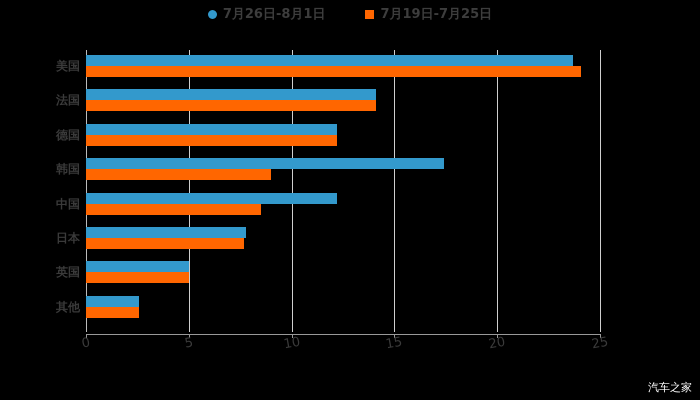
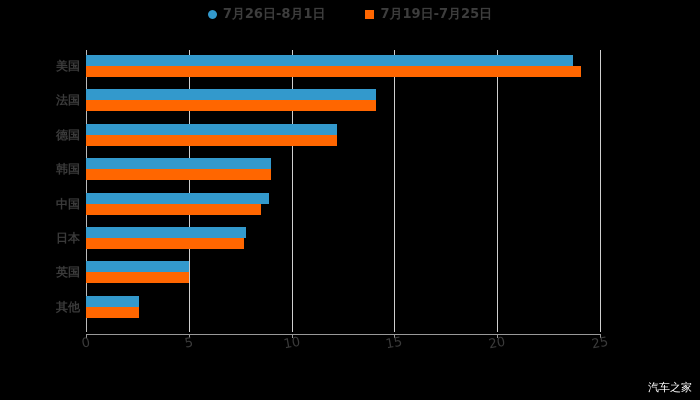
7月26日-8月1日/韩国: 17.4 -> 9.0
7月26日-8月1日/中国: 12.2 -> 8.9
